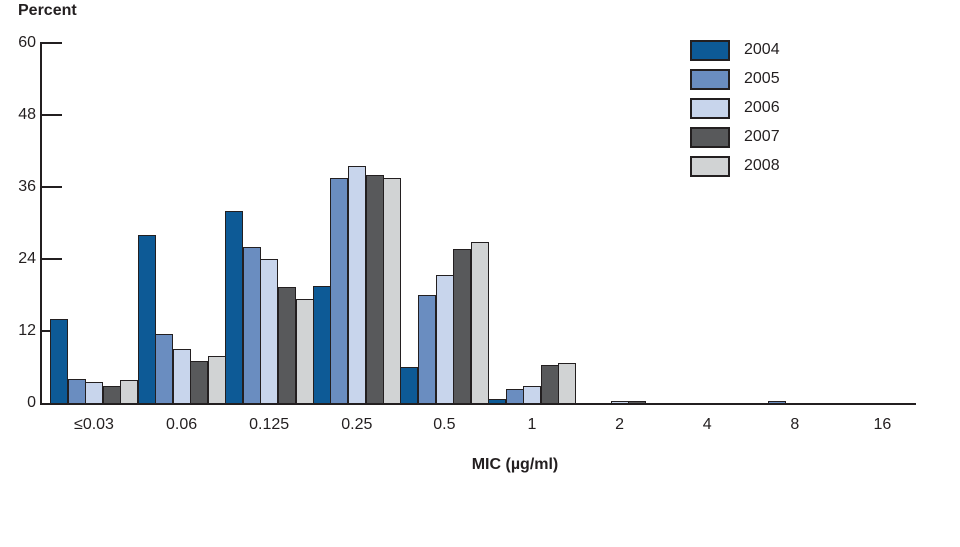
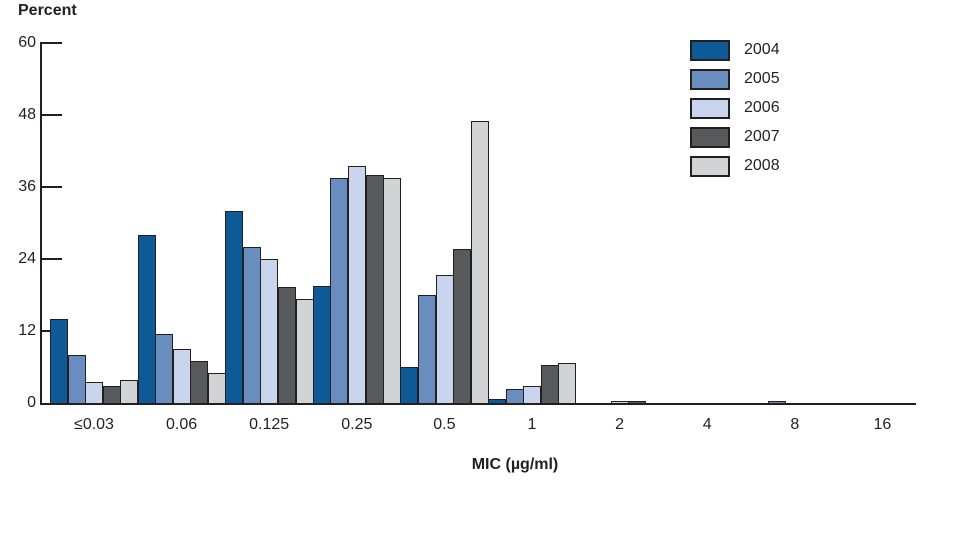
2005/≤0.03: 4 -> 8
2008/0.06: 8 -> 5
2008/0.5: 27 -> 47
